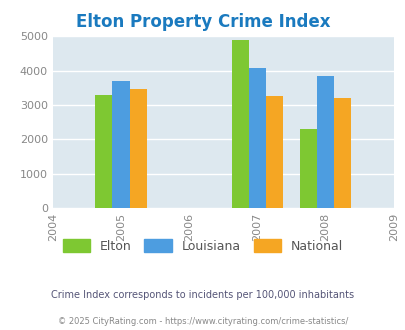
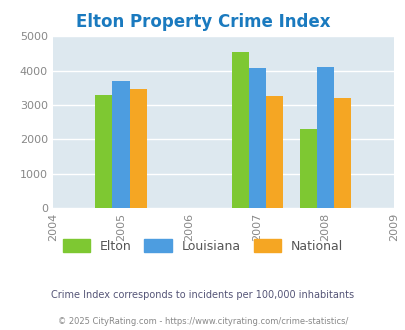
Elton/2007: 4900 -> 4550
Louisiana/2008: 3830 -> 4100
